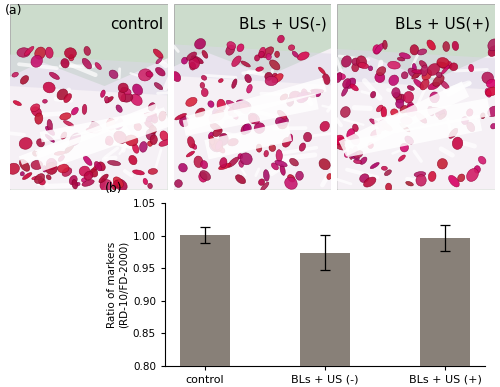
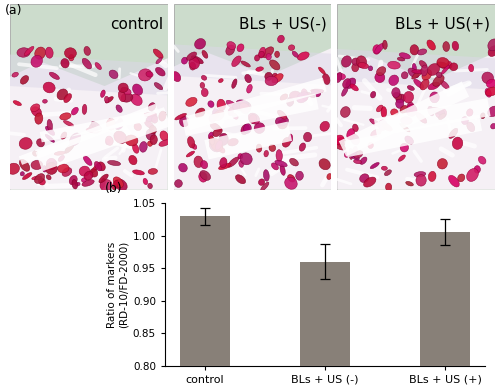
control: 1.001 -> 1.030
BLs + US (-): 0.974 -> 0.960
BLs + US (+): 0.997 -> 1.006
